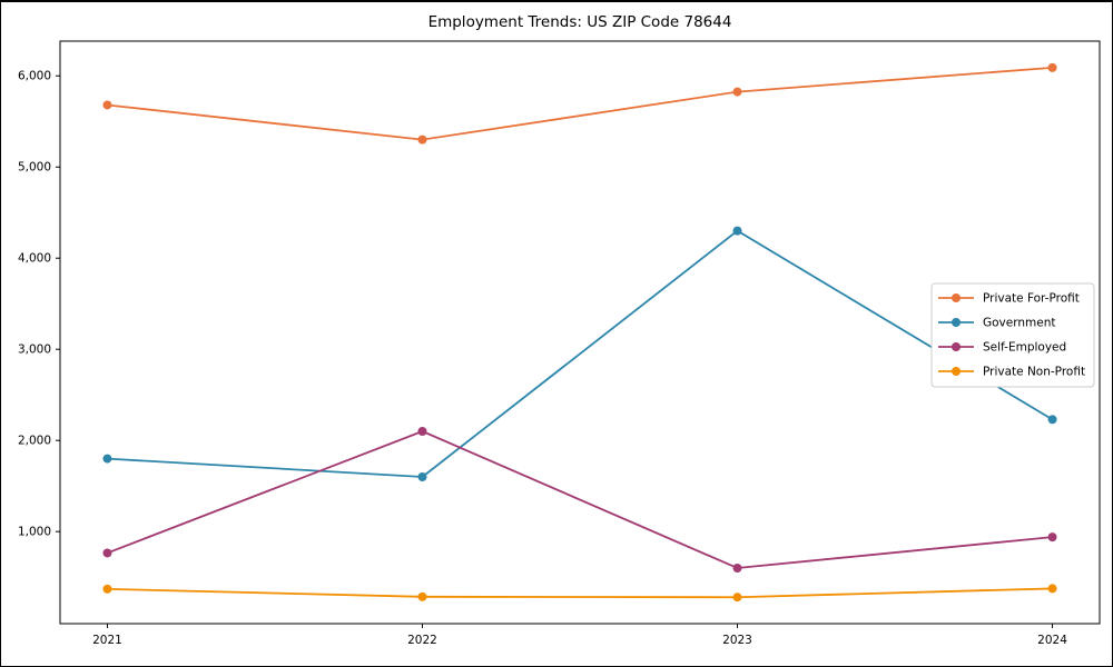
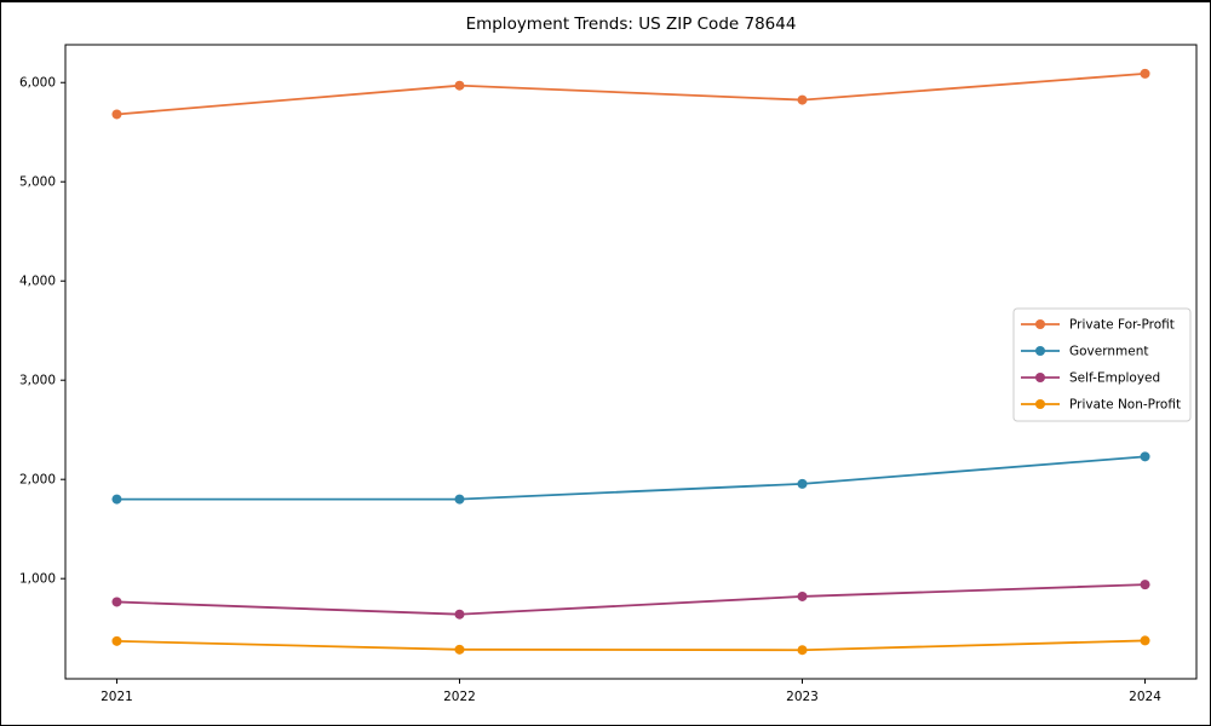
Private For-Profit/2022: 5300 -> 6000
Government/2022: 1600 -> 1800
Self-Employed/2022: 2100 -> 600
Government/2023: 4300 -> 2000
Self-Employed/2023: 600 -> 800
